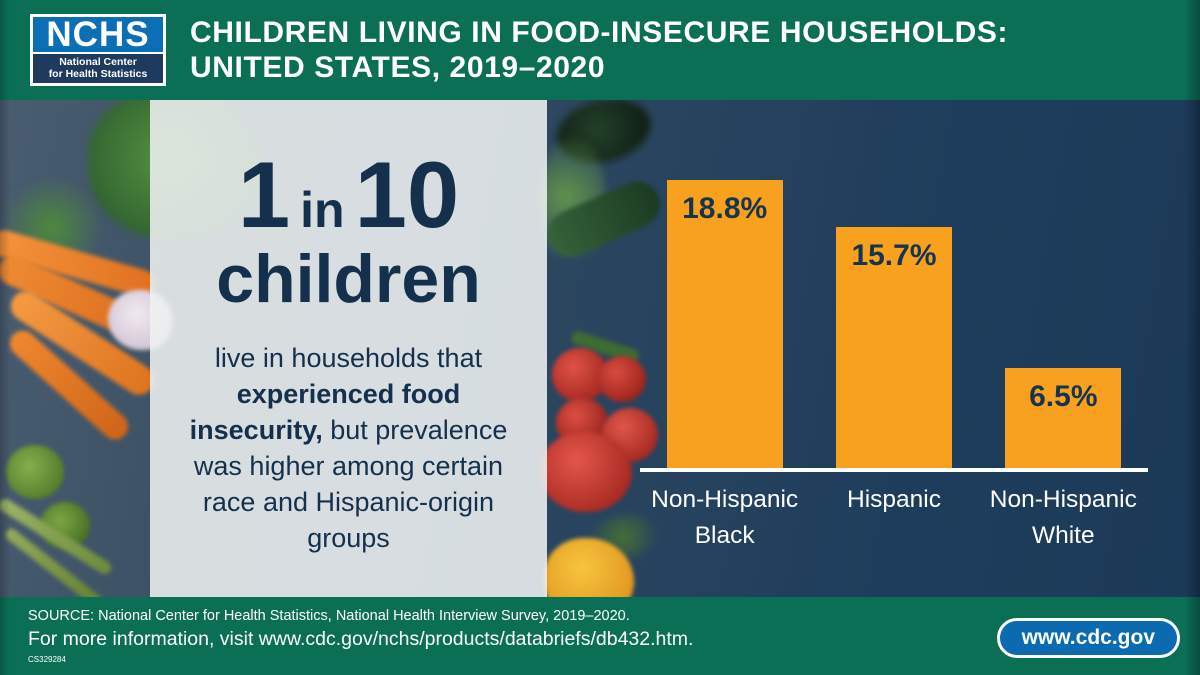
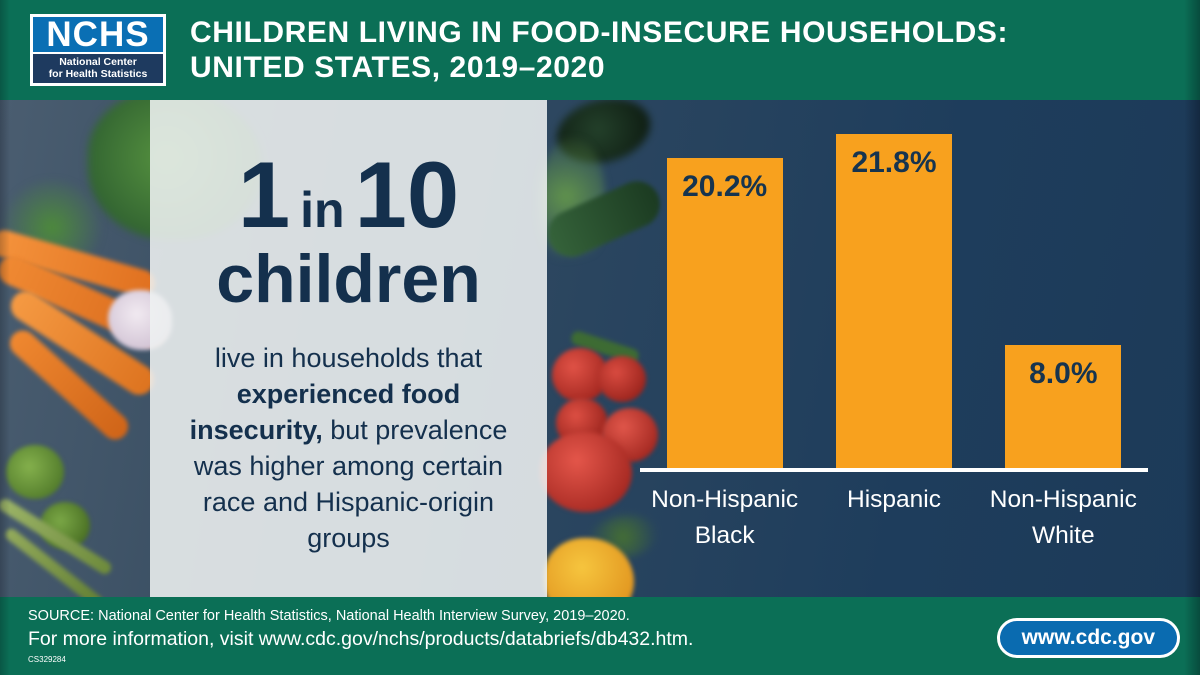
Non-Hispanic Black: 18.8% -> 20.2%
Hispanic: 15.7% -> 21.8%
Non-Hispanic White: 6.5% -> 8.0%
